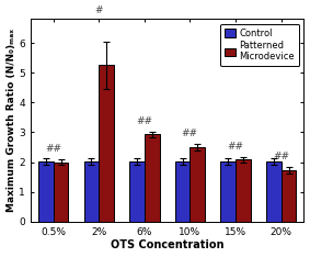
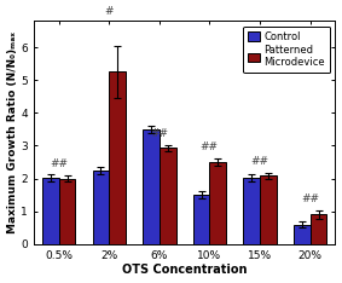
Control/2%: 2.02 -> 2.25
Control/6%: 2.02 -> 3.50
Control/10%: 2.02 -> 1.50
Control/20%: 2.02 -> 0.60
Patterned Microdevice/20%: 1.73 -> 0.90
